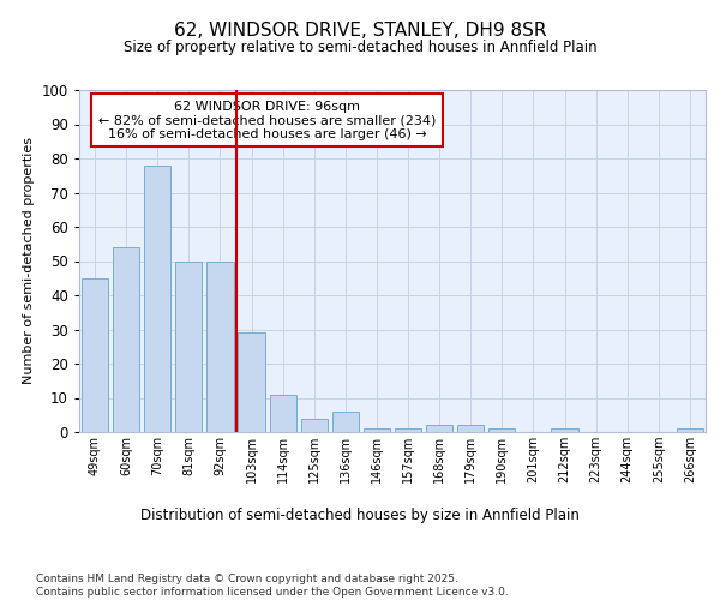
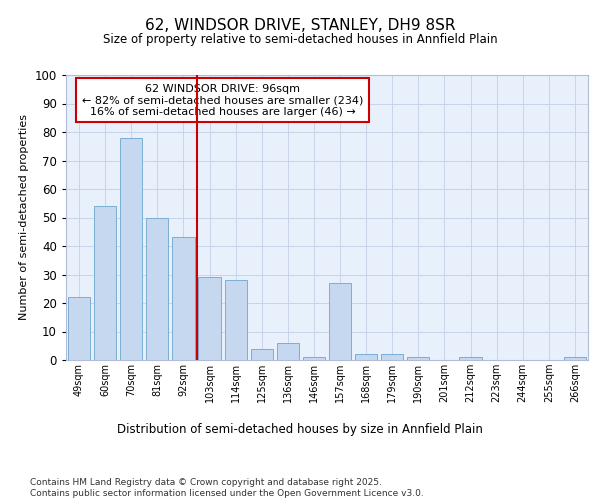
49sqm: 45 -> 22
92sqm: 50 -> 43
114sqm: 11 -> 28
157sqm: 1 -> 27
